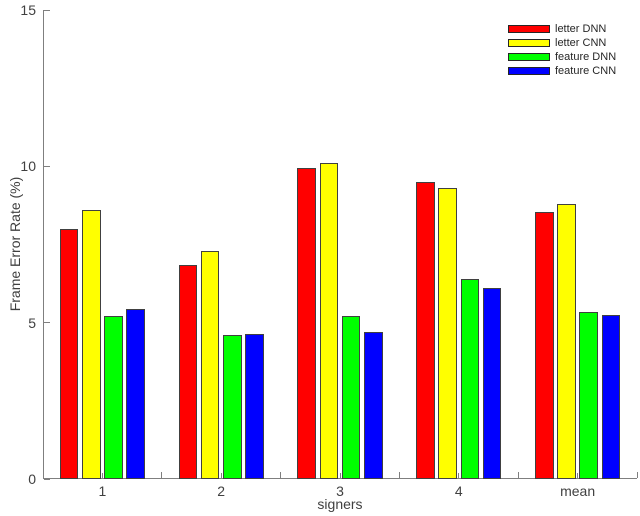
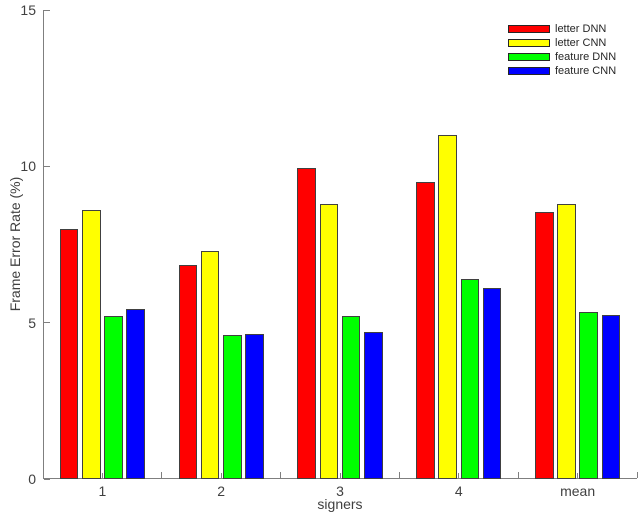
letter CNN/3: 10.1 -> 8.8
letter CNN/4: 9.3 -> 11.0
